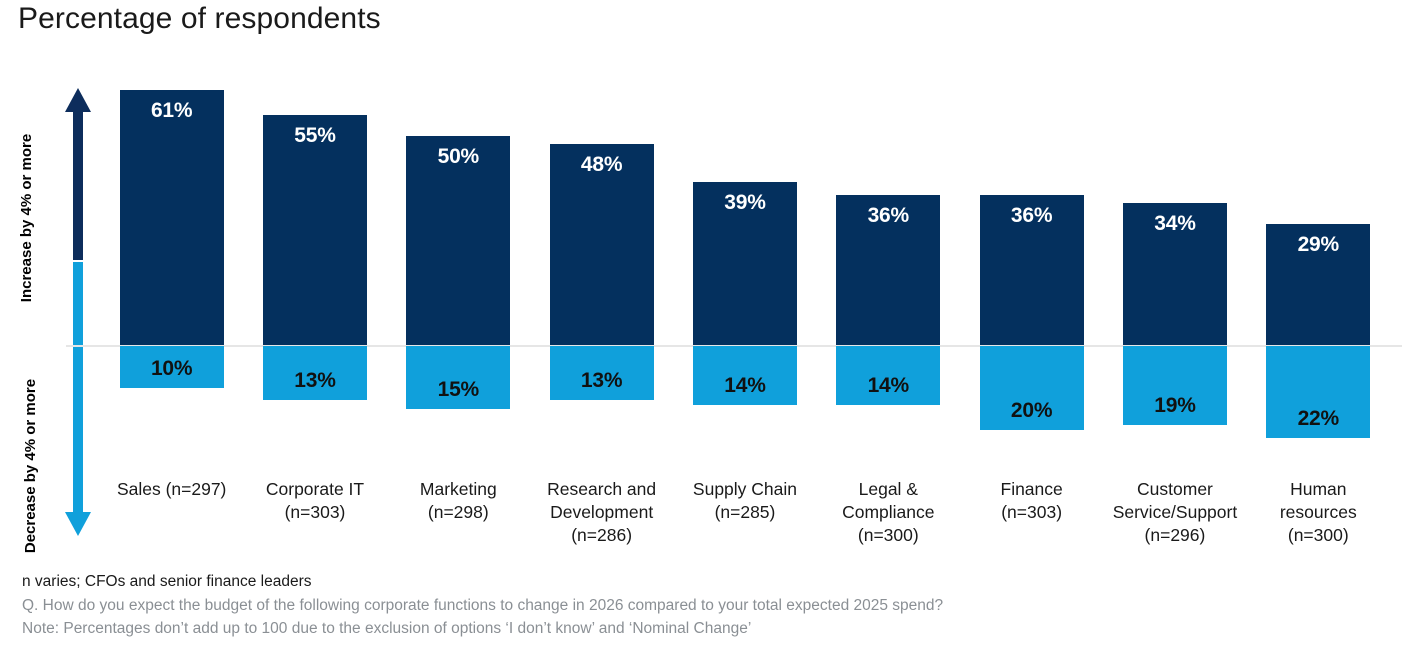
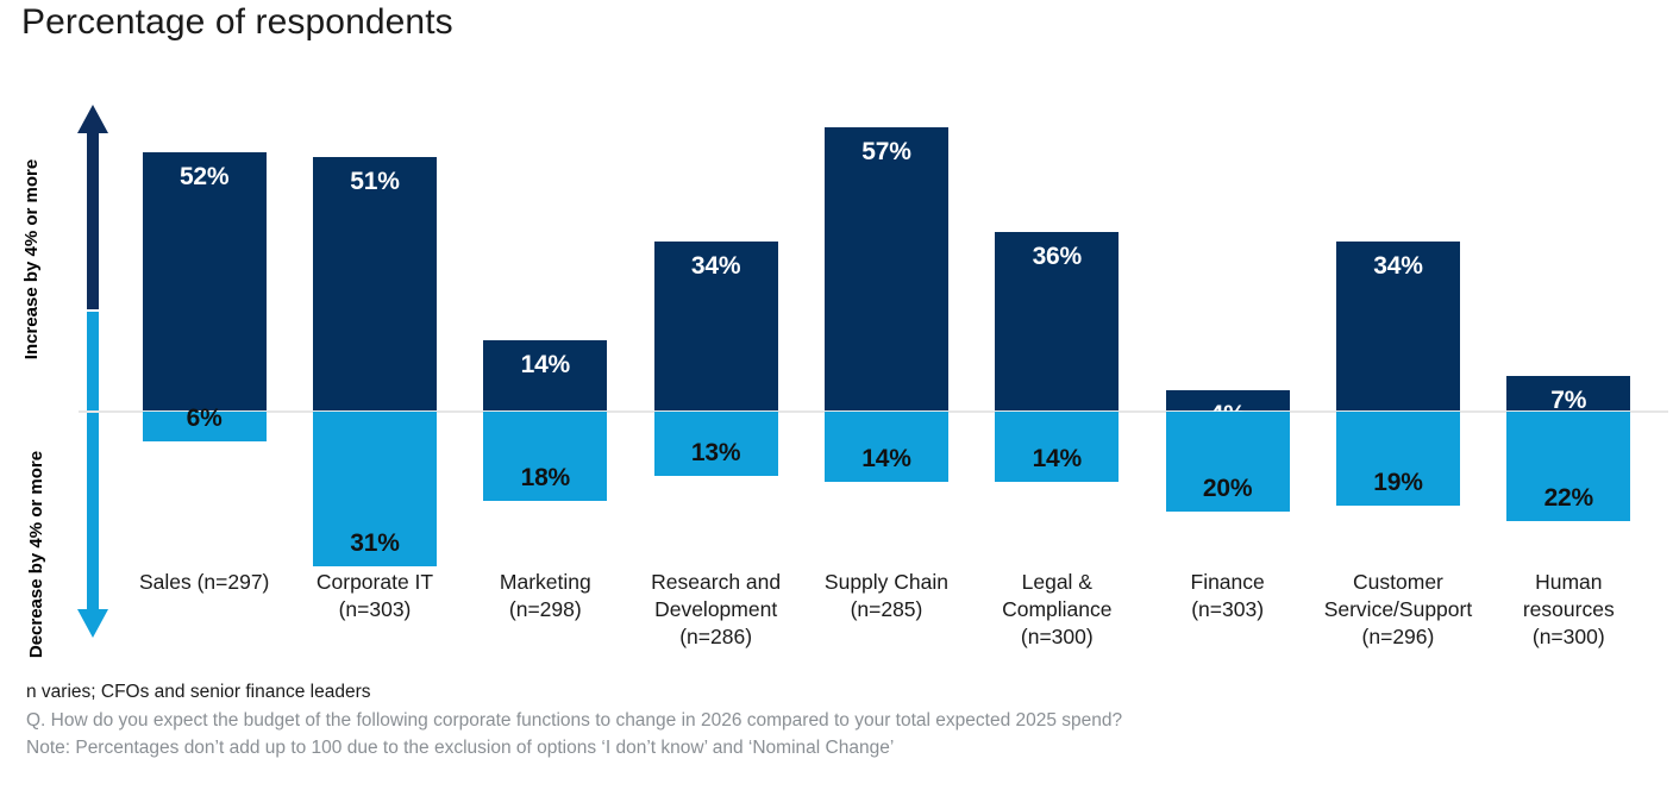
Increase by 4% or more/Sales (n=297): 61% -> 52%
Decrease by 4% or more/Sales (n=297): 10% -> 6%
Increase by 4% or more/Corporate IT (n=303): 55% -> 51%
Decrease by 4% or more/Corporate IT (n=303): 13% -> 31%
Increase by 4% or more/Marketing (n=298): 50% -> 14%
Decrease by 4% or more/Marketing (n=298): 15% -> 18%
Increase by 4% or more/Research and Development (n=286): 48% -> 34%
Increase by 4% or more/Supply Chain (n=285): 39% -> 57%
Increase by 4% or more/Finance (n=303): 36% -> 4%
Increase by 4% or more/Human resources (n=300): 29% -> 7%
